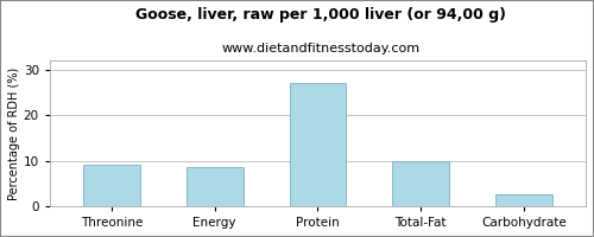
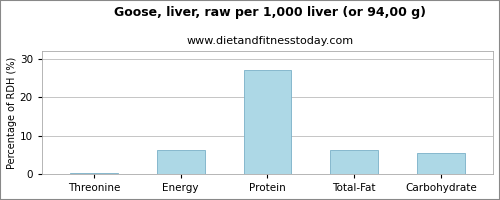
Threonine: 9.0 -> 0.3
Energy: 8.5 -> 6.2
Total-Fat: 10.0 -> 6.2
Carbohydrate: 2.5 -> 5.5
